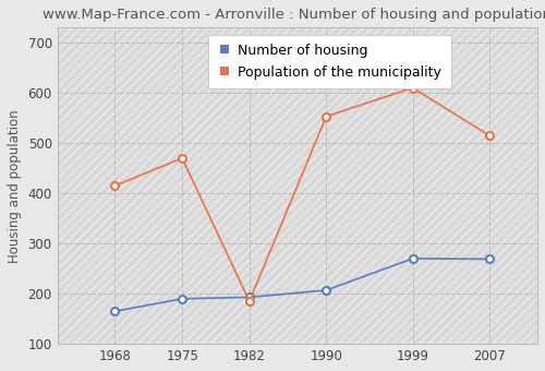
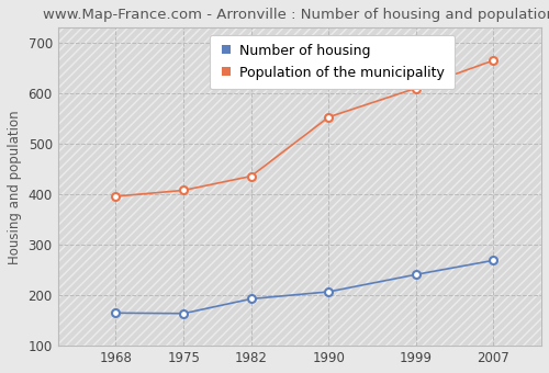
Population of the municipality/1968: 415 -> 396
Number of housing/1975: 190 -> 164
Population of the municipality/1975: 470 -> 408
Population of the municipality/1982: 185 -> 436
Number of housing/1999: 270 -> 241
Population of the municipality/2007: 515 -> 665
